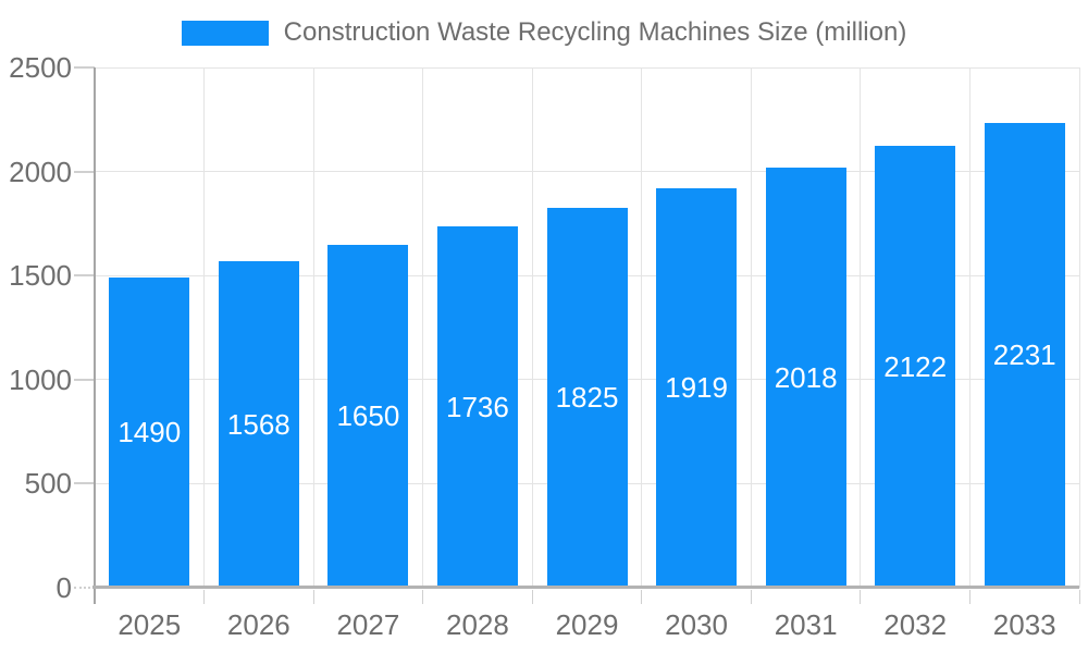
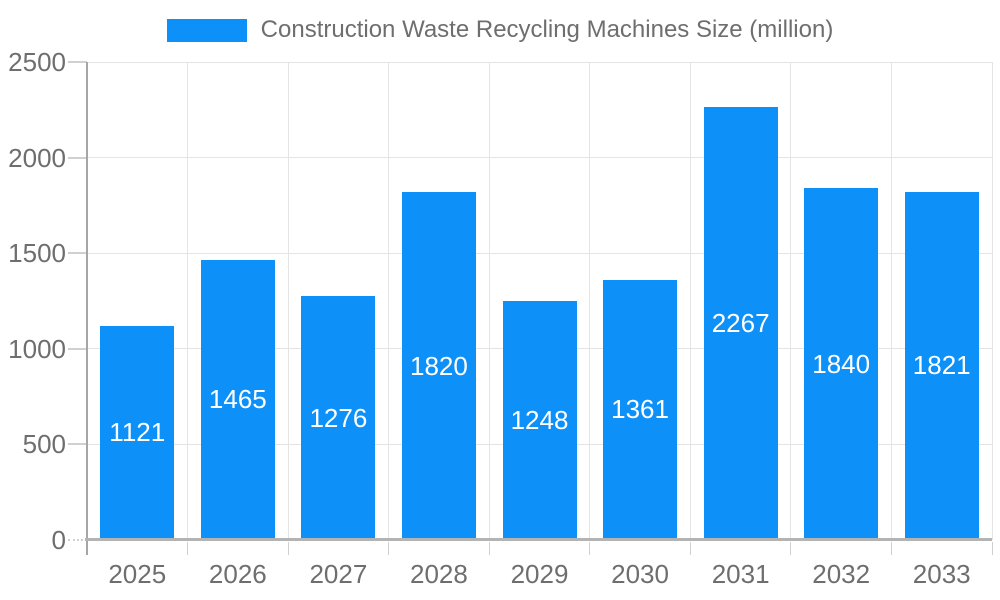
2025: 1490 -> 1121
2026: 1568 -> 1465
2027: 1650 -> 1276
2028: 1736 -> 1820
2029: 1825 -> 1248
2030: 1919 -> 1361
2031: 2018 -> 2267
2032: 2122 -> 1840
2033: 2231 -> 1821
